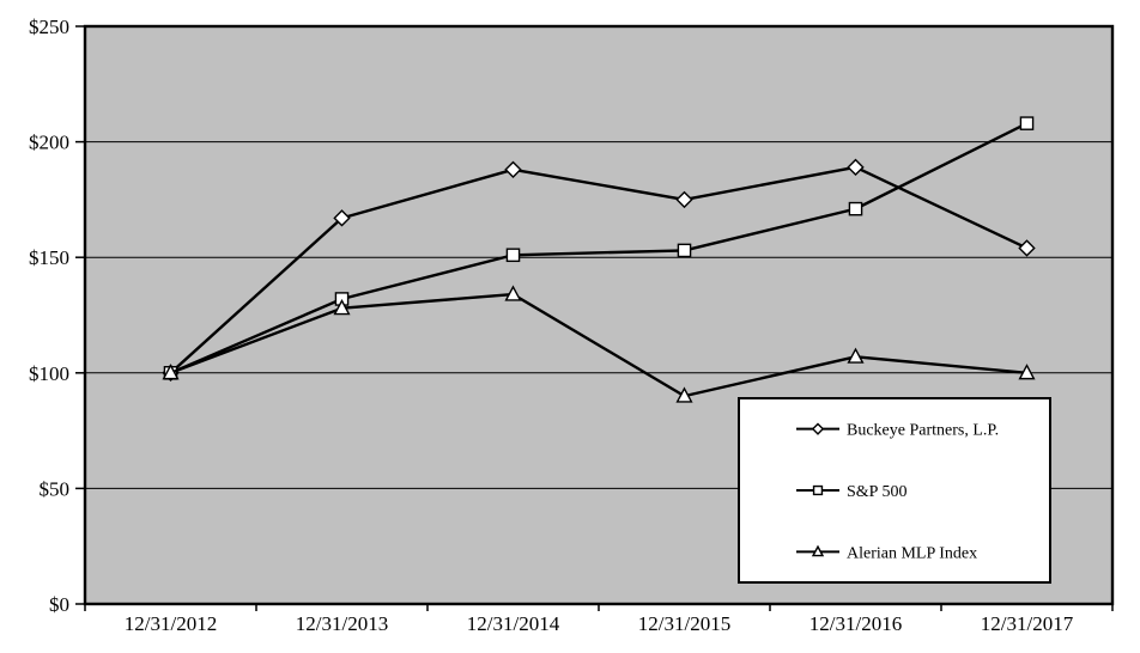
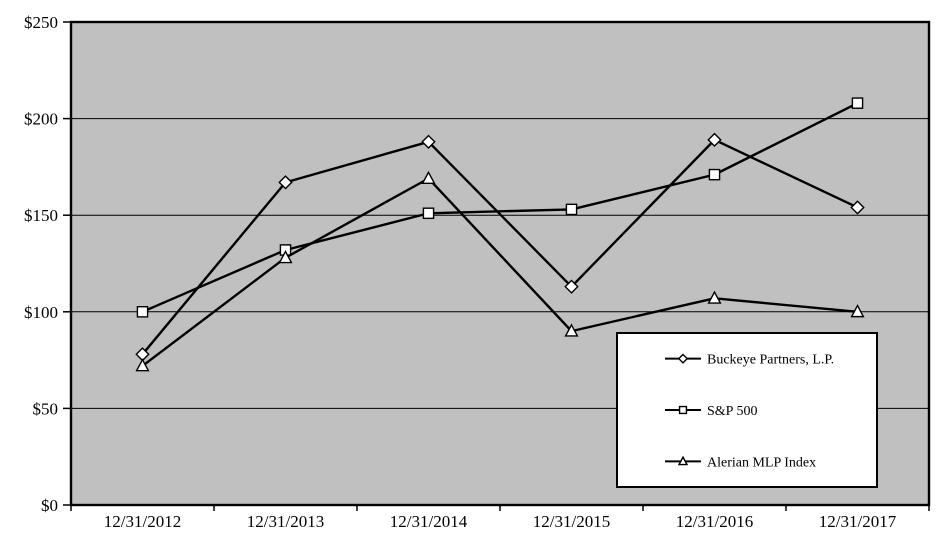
Buckeye Partners, L.P./12/31/2012: $100 -> $78
Alerian MLP Index/12/31/2012: $100 -> $72
Alerian MLP Index/12/31/2014: $134 -> $169
Buckeye Partners, L.P./12/31/2015: $175 -> $113
